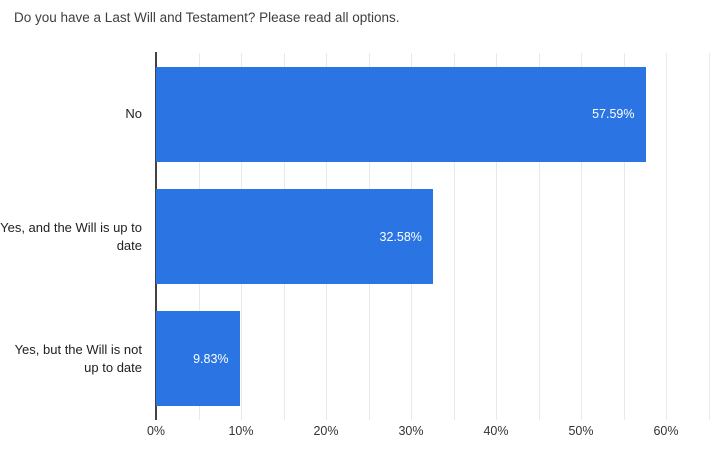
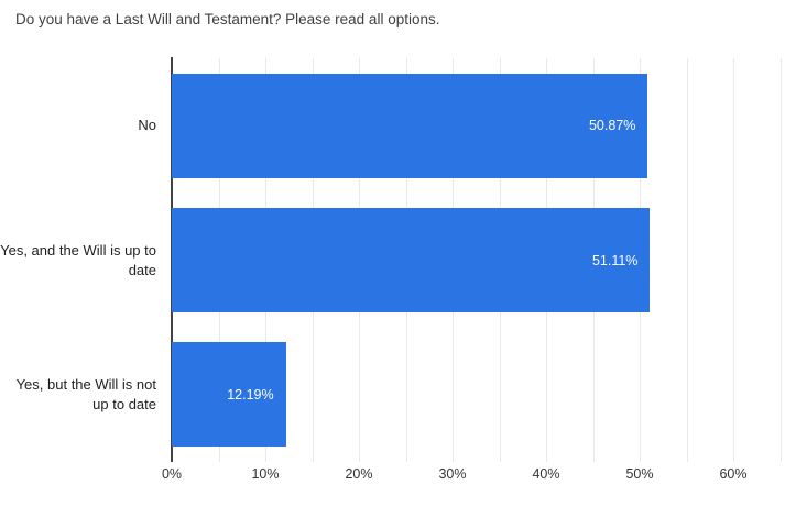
No: 57.59% -> 50.87%
Yes, and the Will is up to date: 32.58% -> 51.11%
Yes, but the Will is not up to date: 9.83% -> 12.19%
